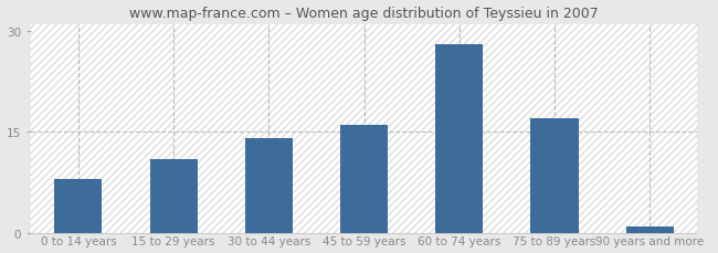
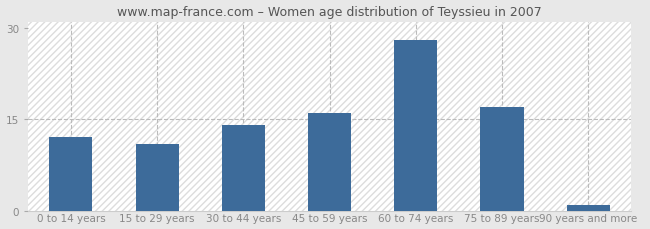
0 to 14 years: 8 -> 12
